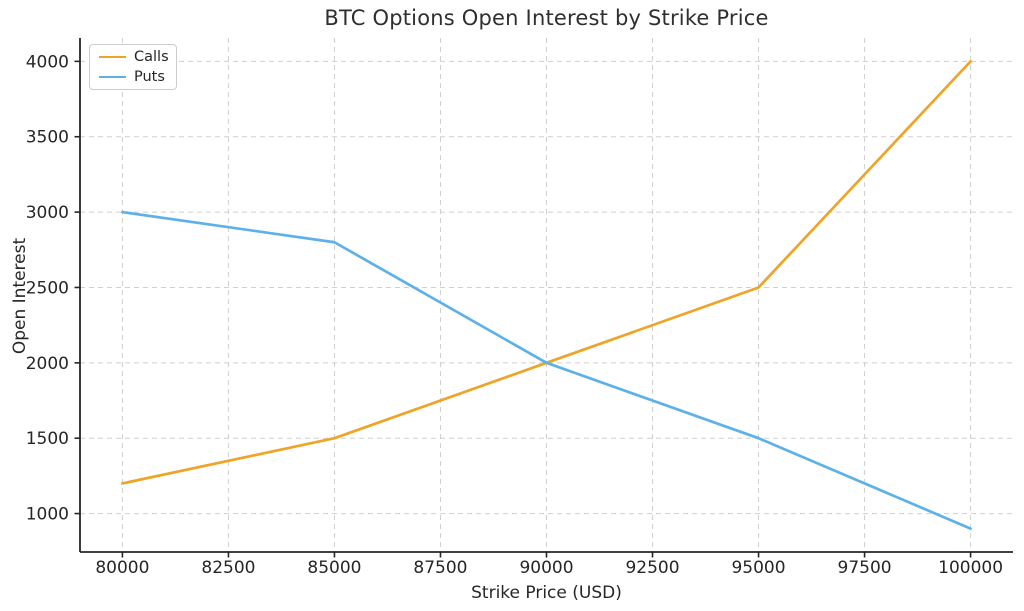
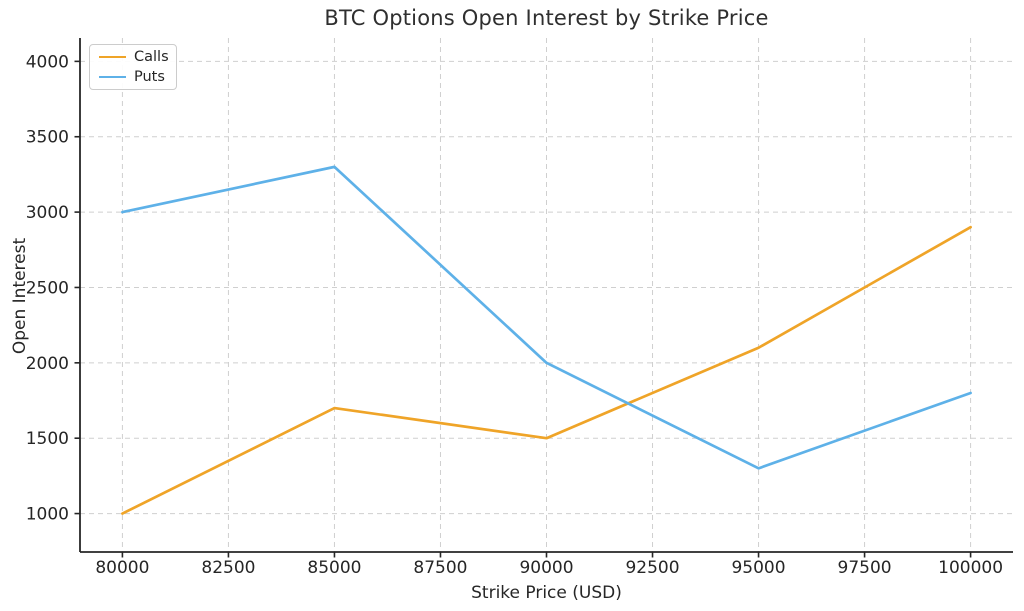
Calls/80000: 1200 -> 1000
Calls/85000: 1500 -> 1700
Puts/85000: 2800 -> 3300
Calls/90000: 2000 -> 1500
Calls/95000: 2500 -> 2100
Puts/95000: 1500 -> 1300
Calls/100000: 4000 -> 2900
Puts/100000: 900 -> 1800
